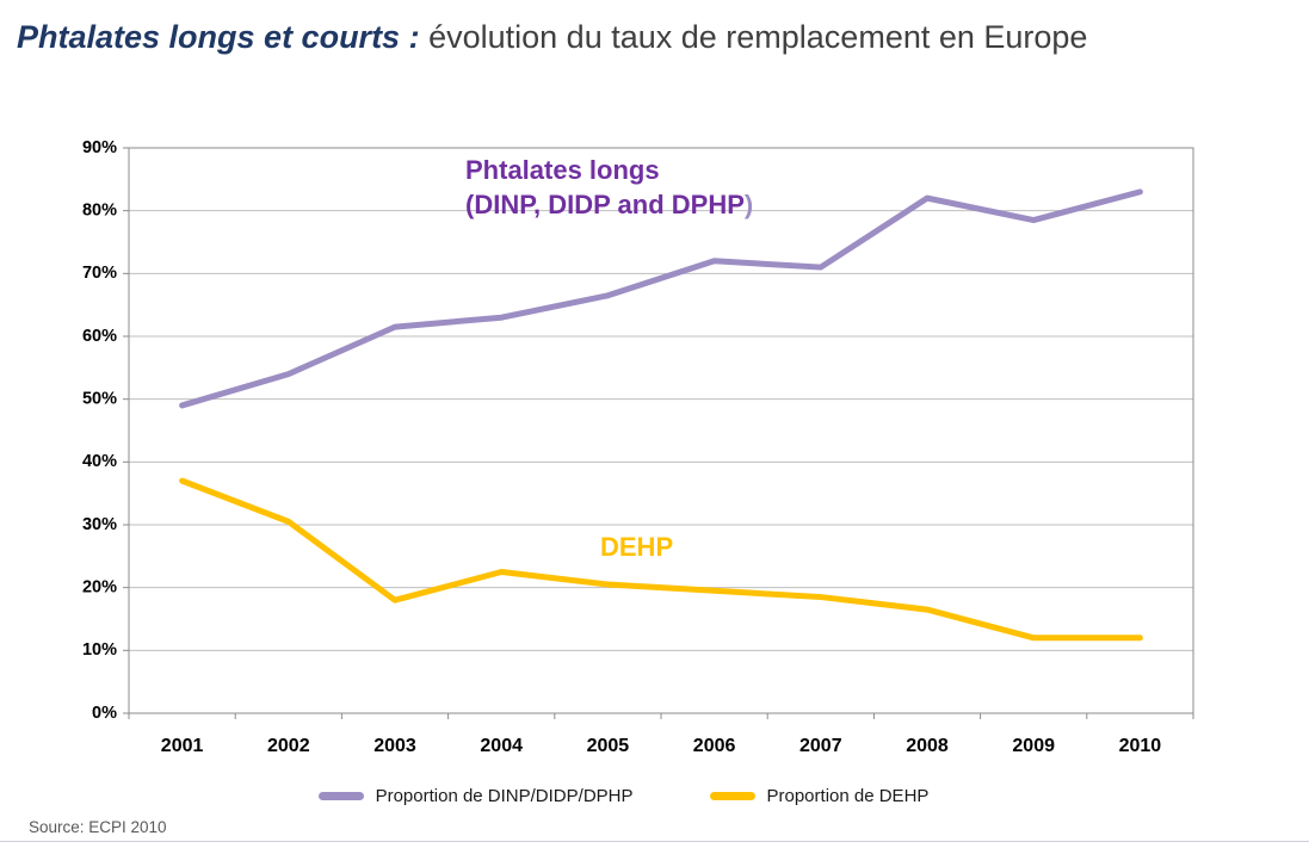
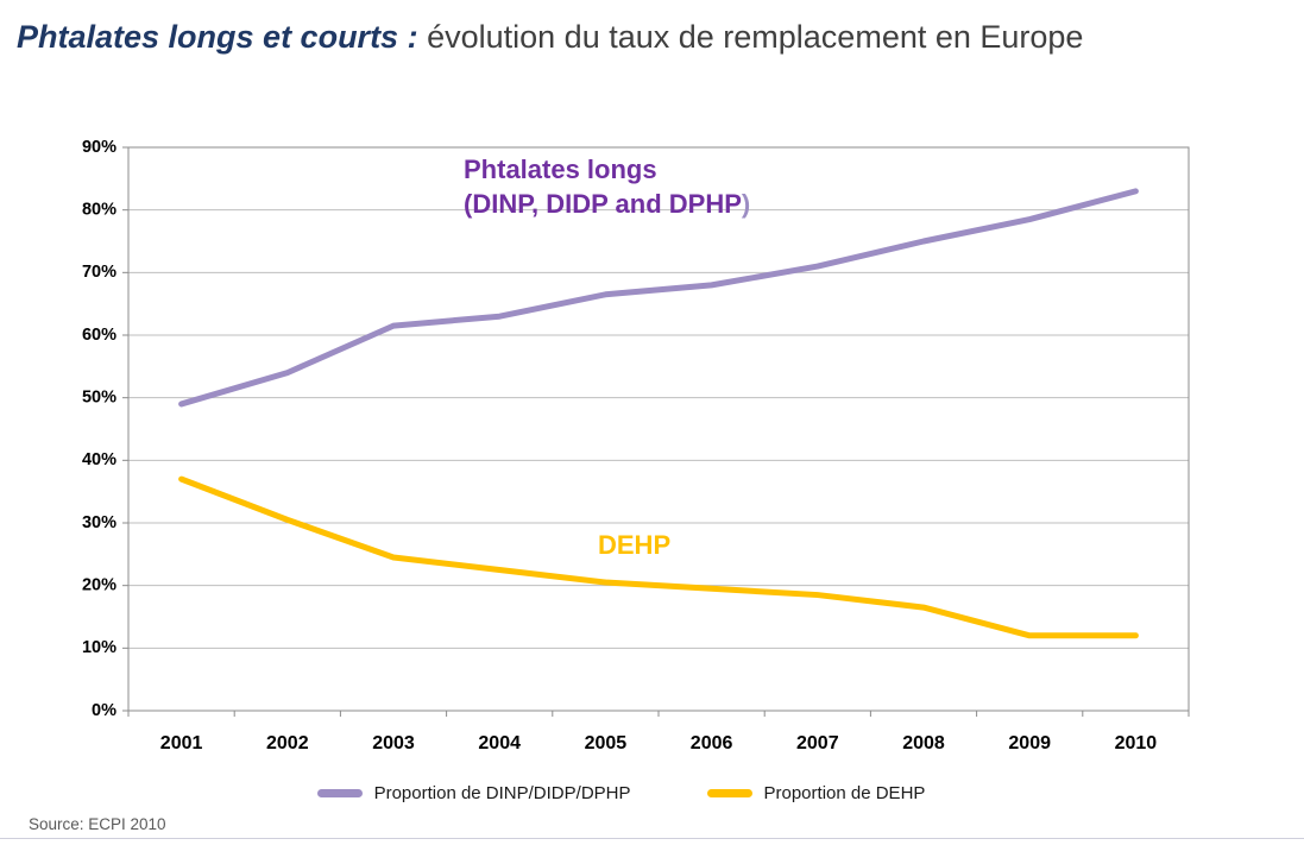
Proportion de DEHP/2003: 18% -> 24%
Proportion de DINP/DIDP/DPHP/2006: 72% -> 68%
Proportion de DINP/DIDP/DPHP/2008: 82% -> 75%
